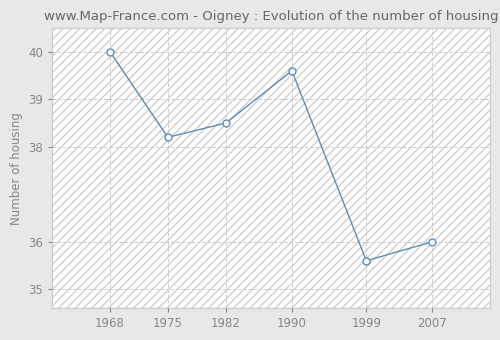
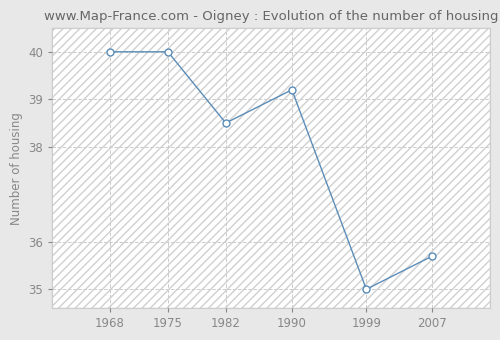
1975: 38.2 -> 40.0
1990: 39.6 -> 39.2
1999: 35.6 -> 35.0
2007: 36.0 -> 35.7
